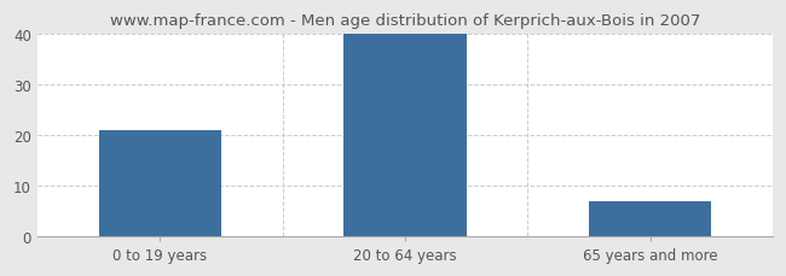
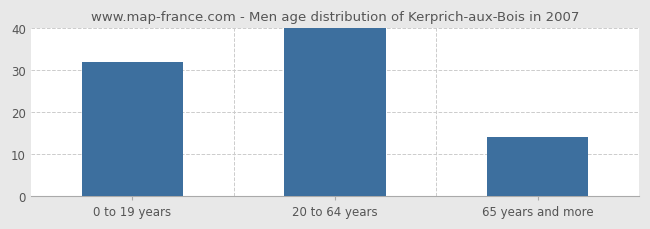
0 to 19 years: 21 -> 32
65 years and more: 7 -> 14
